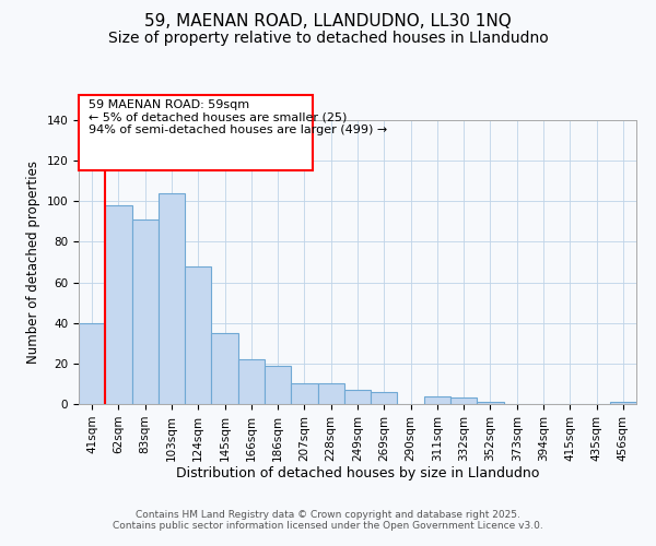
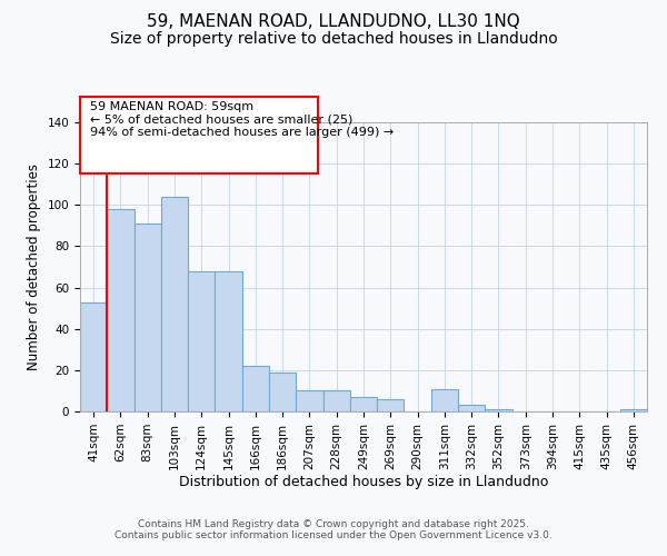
41sqm: 40 -> 53
145sqm: 35 -> 68
311sqm: 4 -> 11
